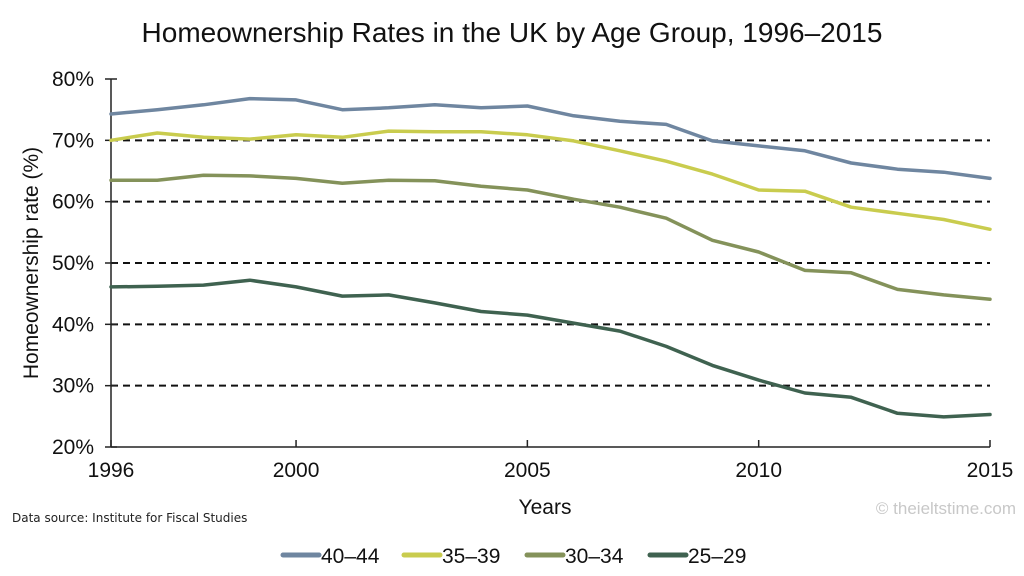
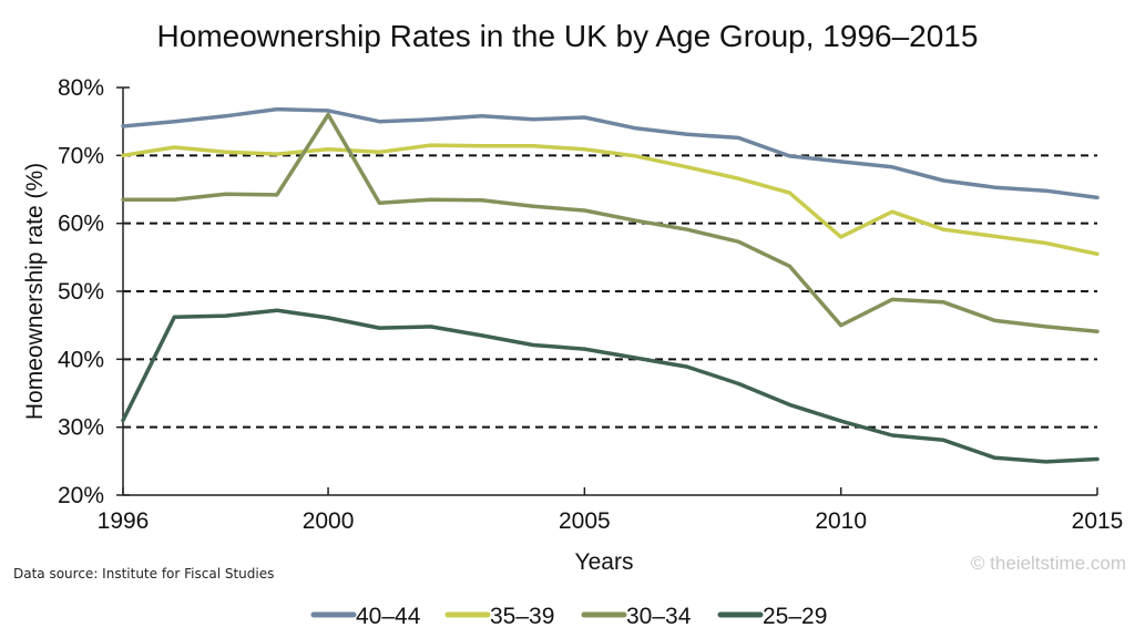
25–29/1996: 46% -> 31%
30–34/2000: 64% -> 76%
35–39/2010: 62% -> 58%
30–34/2010: 52% -> 45%
